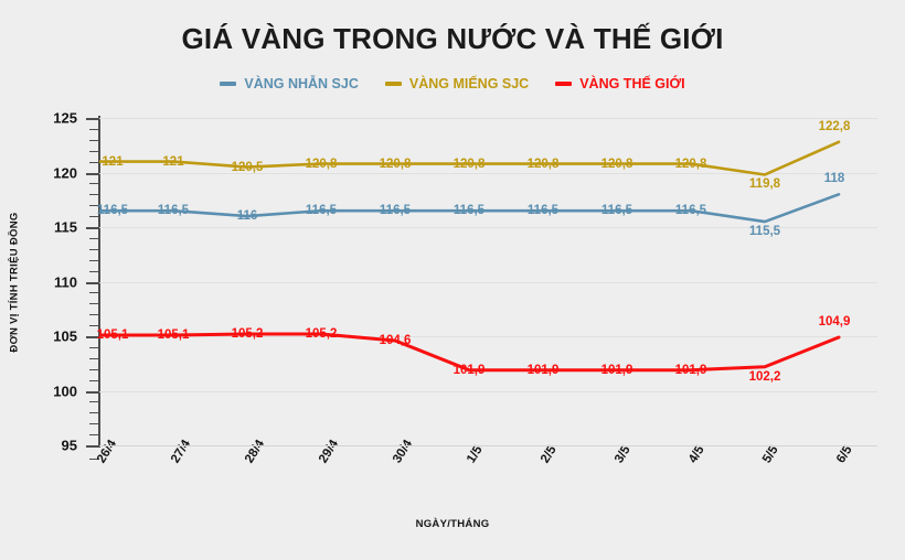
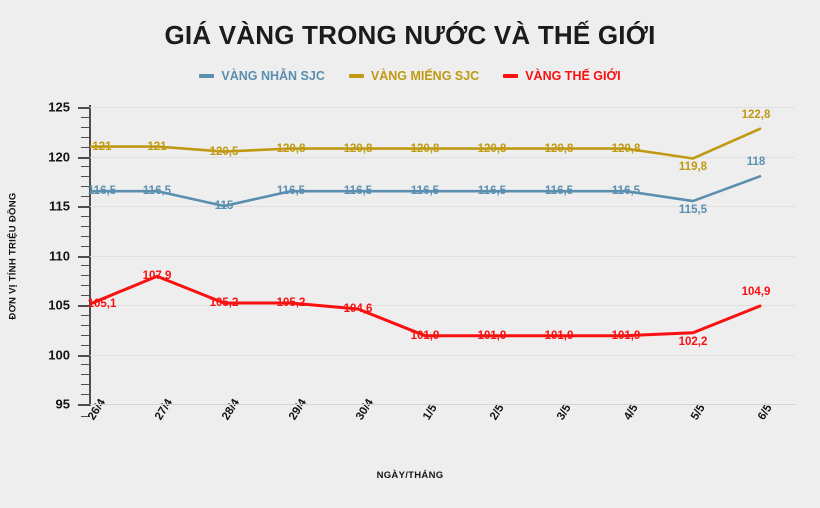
VÀNG THẾ GIỚI/27/4: 105,1 -> 107,9
VÀNG NHẪN SJC/28/4: 116 -> 115
